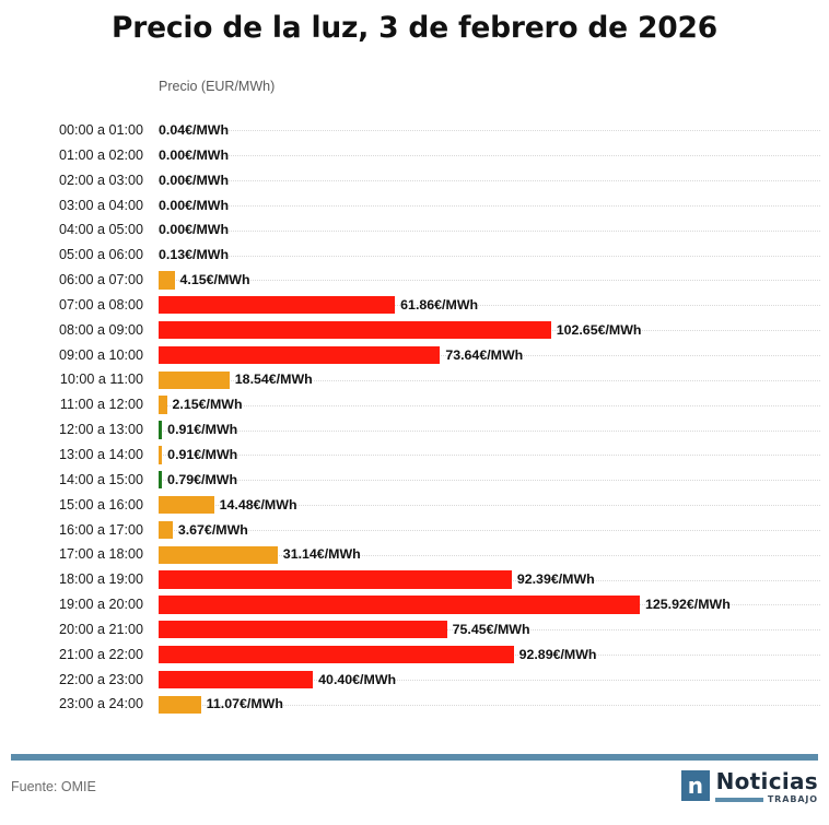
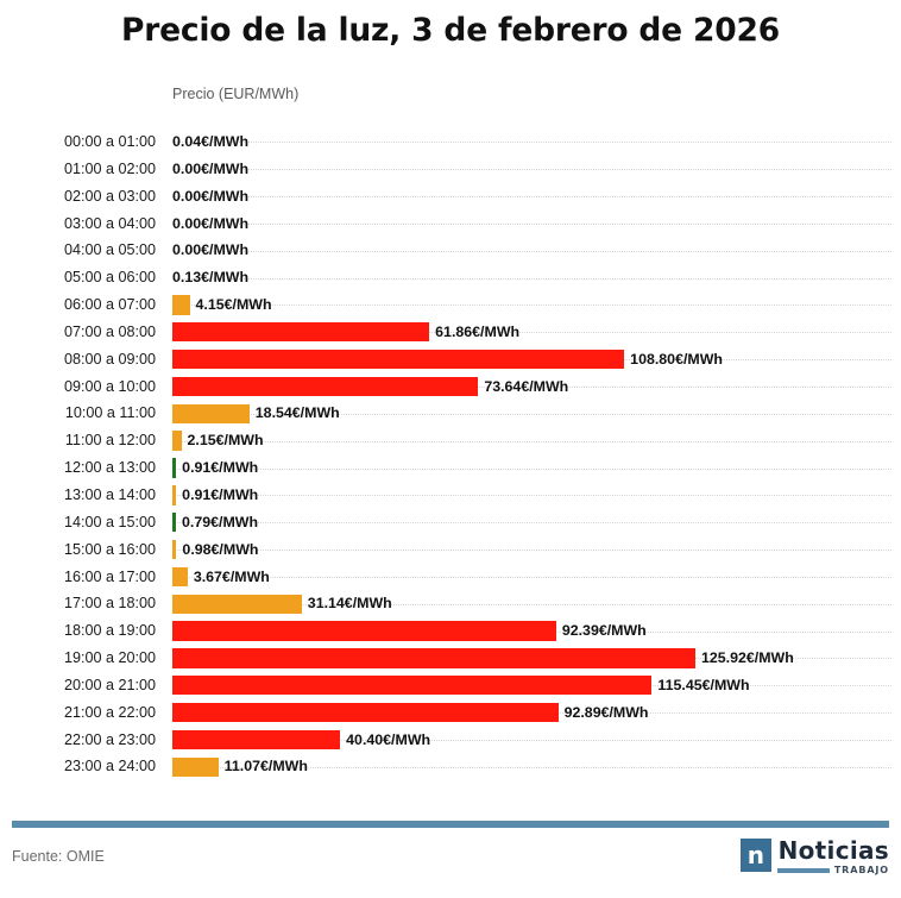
08:00 a 09:00: 102.65 -> 108.80
15:00 a 16:00: 14.48 -> 0.98
20:00 a 21:00: 75.45 -> 115.45
